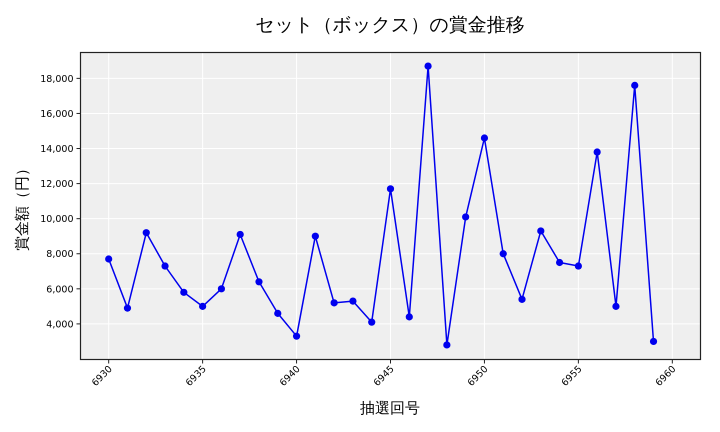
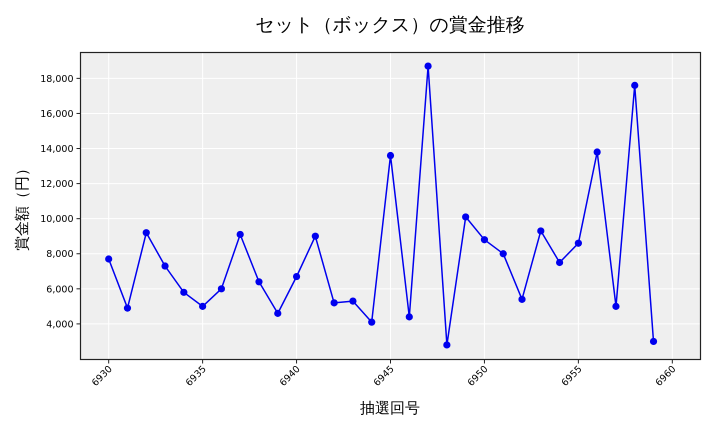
6940: 3300 -> 6700
6945: 11700 -> 13600
6950: 14600 -> 8800
6955: 7300 -> 8600
